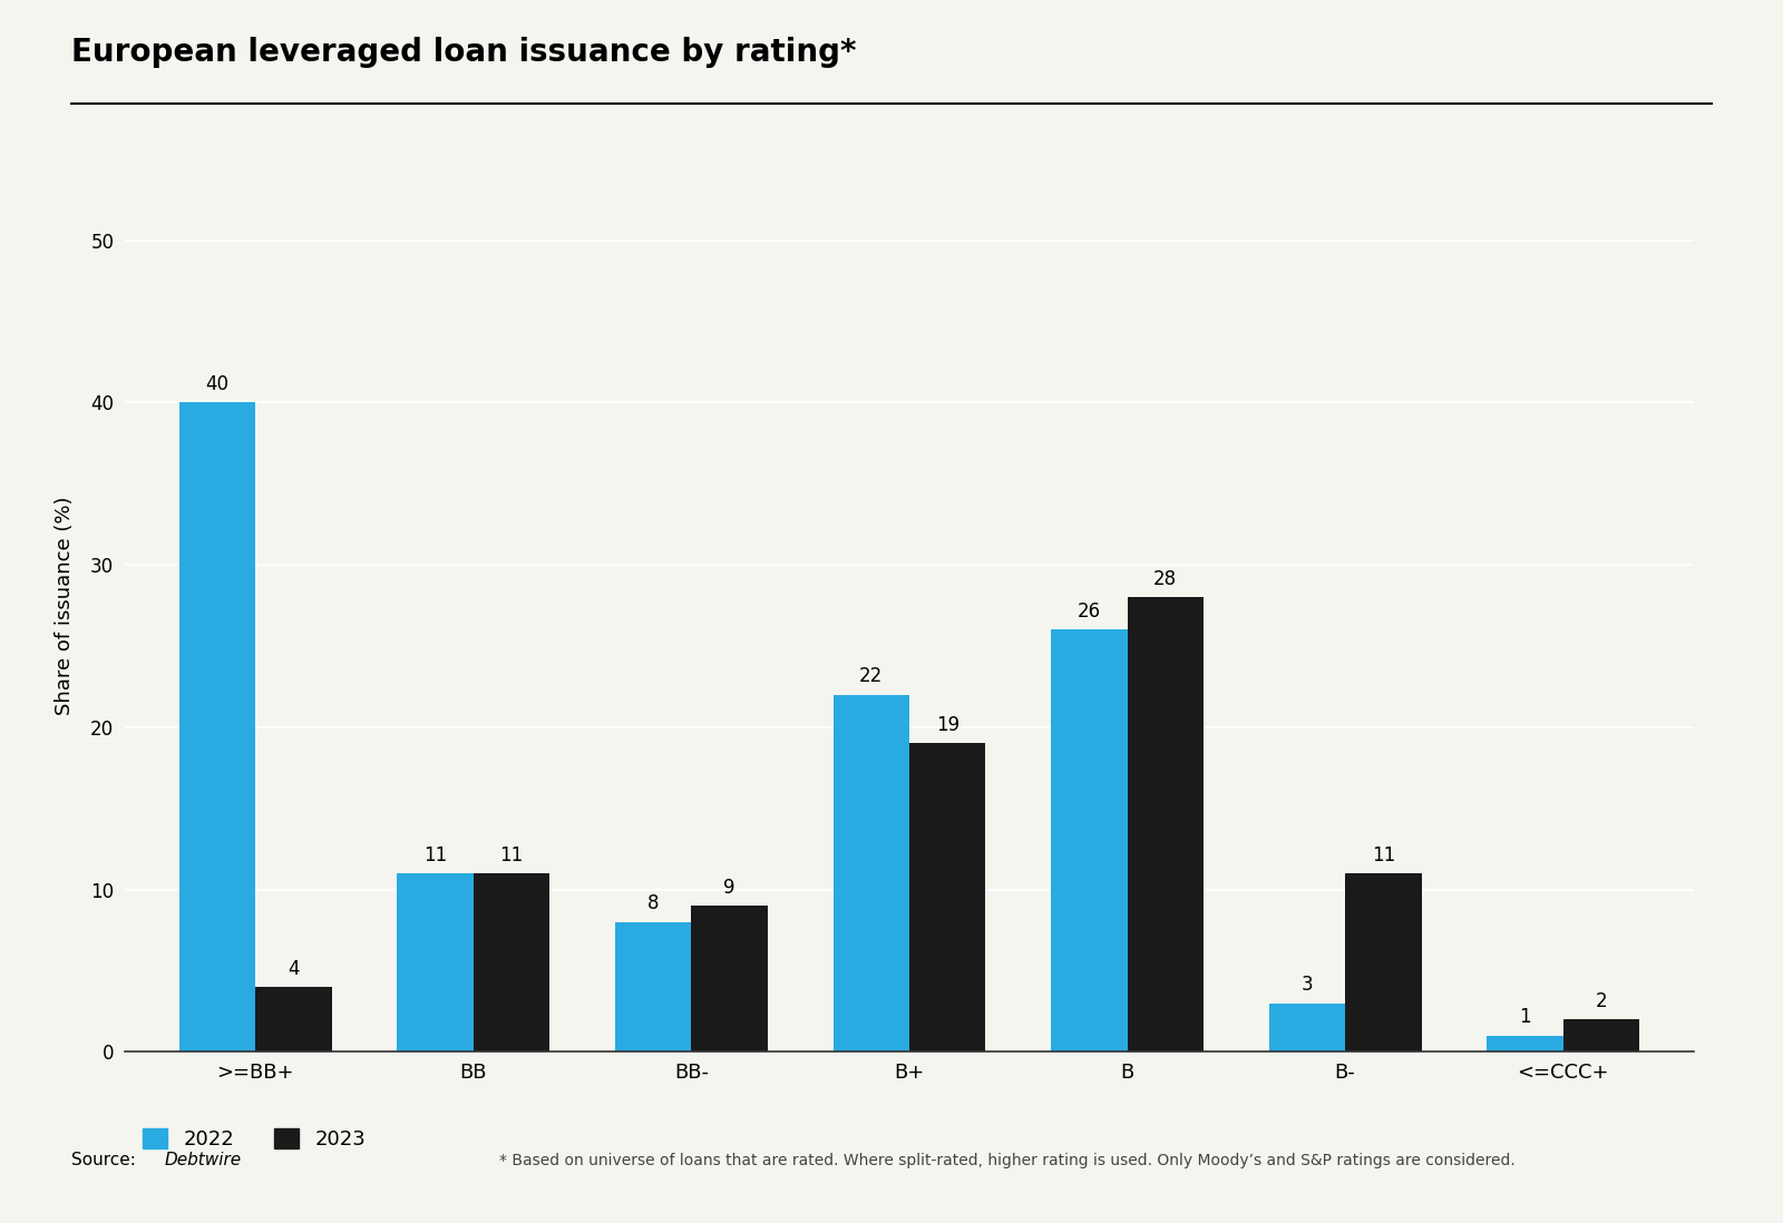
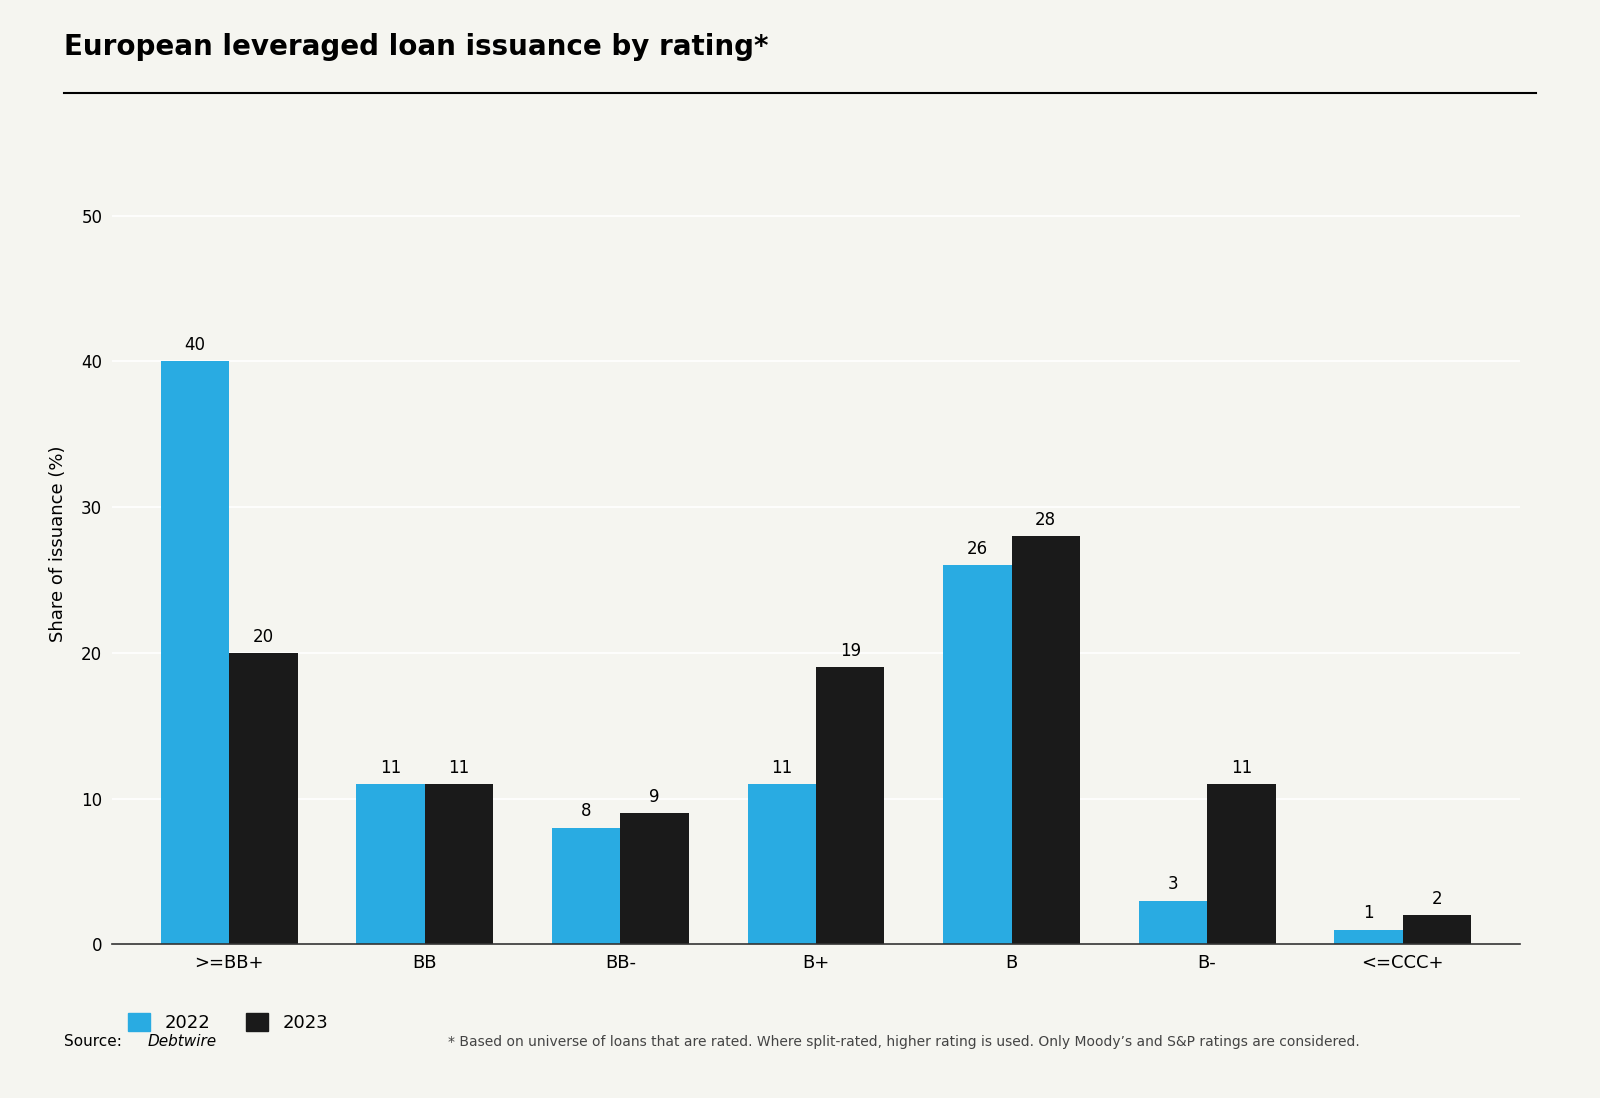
2023/>=BB+: 4 -> 20
2022/B+: 22 -> 11
